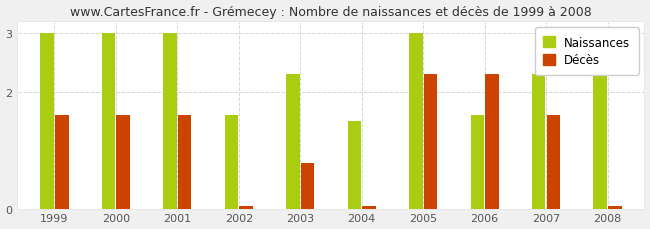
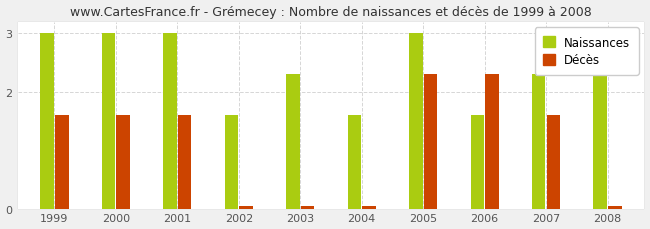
Décès/2003: 0.78 -> 0.04
Naissances/2004: 1.5 -> 1.6
